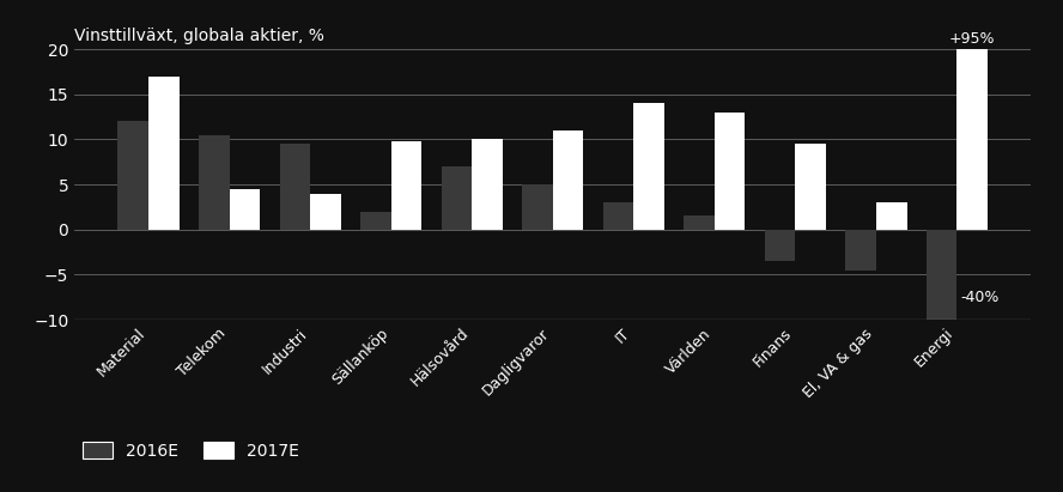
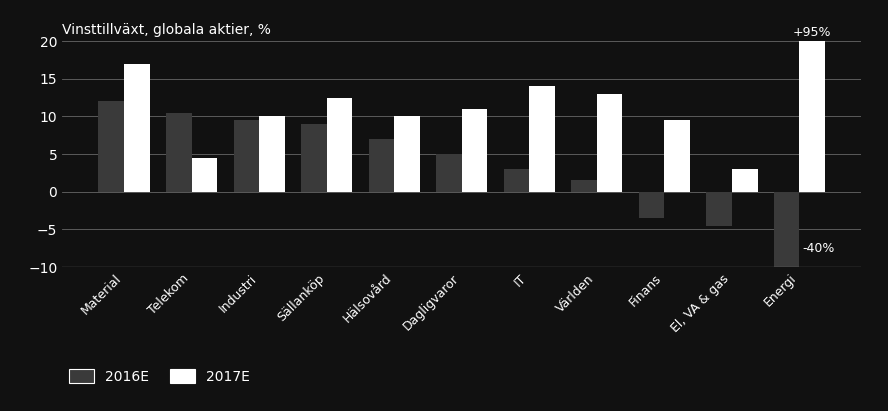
2017E/Industri: 4.0 -> 10.0
2016E/Sällanköp: 2.0 -> 9.0
2017E/Sällanköp: 9.8 -> 12.5
